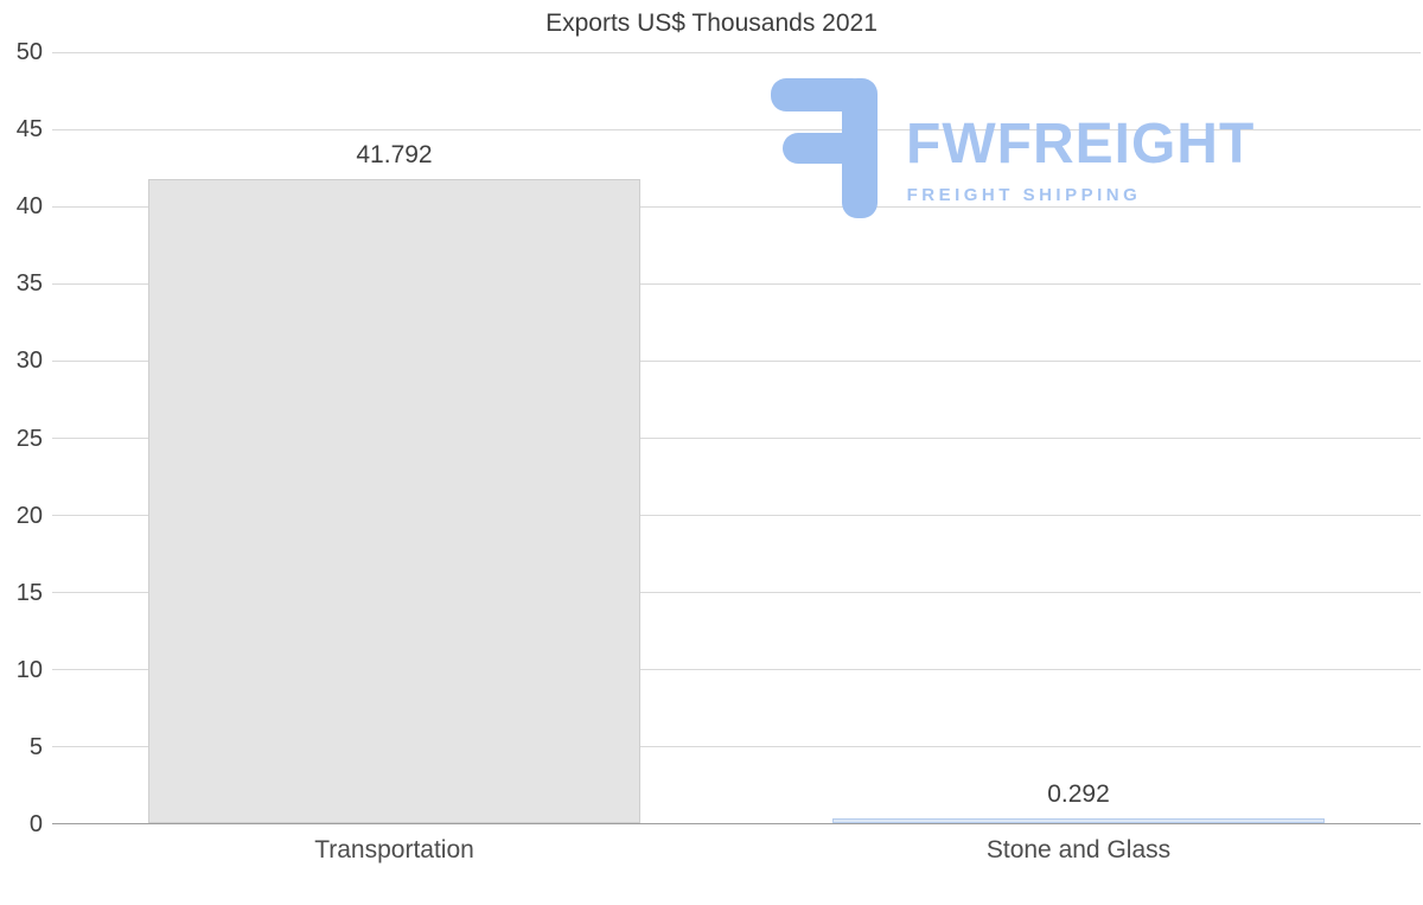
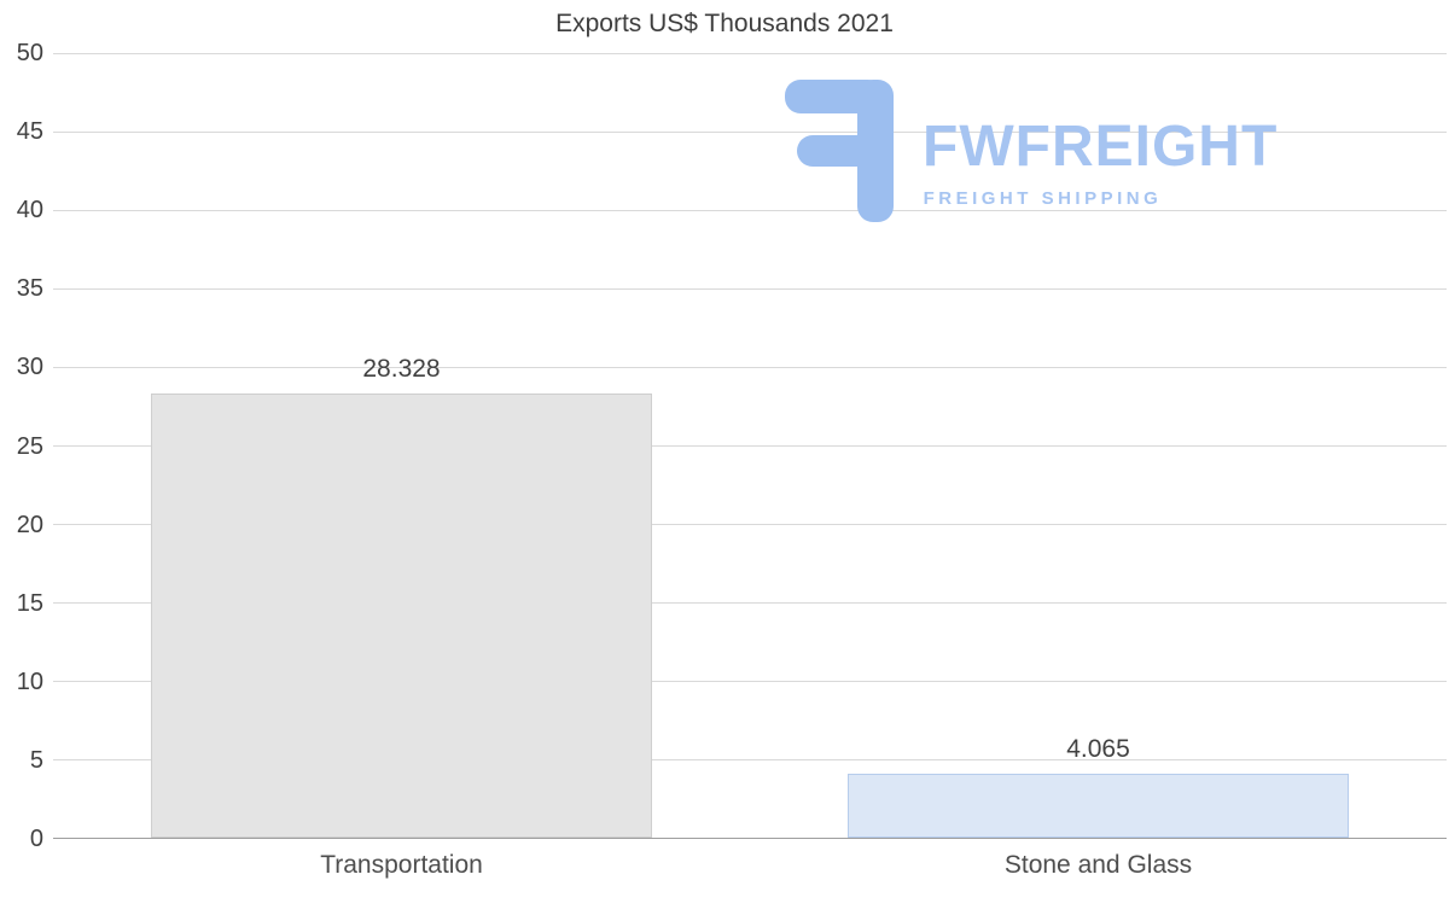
Transportation: 41.792 -> 28.328
Stone and Glass: 0.292 -> 4.065
